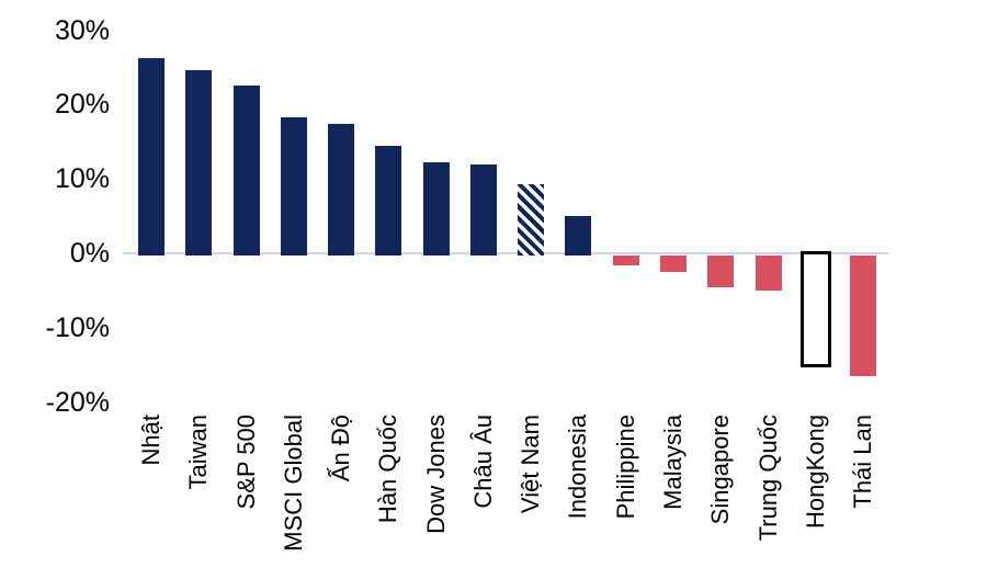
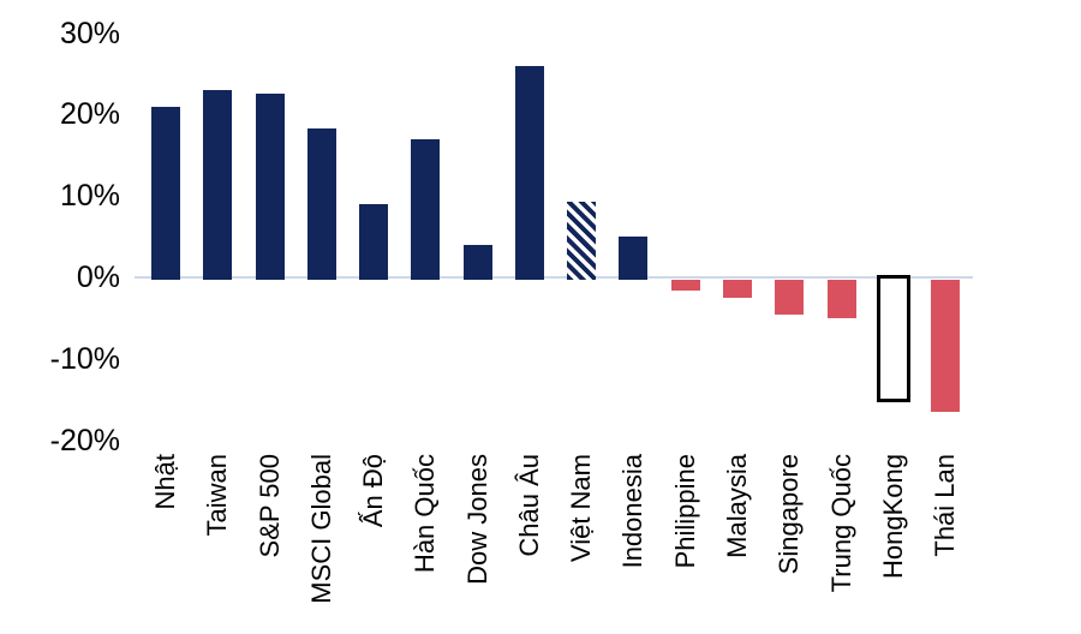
Nhật: 26% -> 21%
Taiwan: 25% -> 23%
Ấn Độ: 17% -> 9%
Hàn Quốc: 14% -> 17%
Dow Jones: 12% -> 4%
Châu Âu: 12% -> 26%
